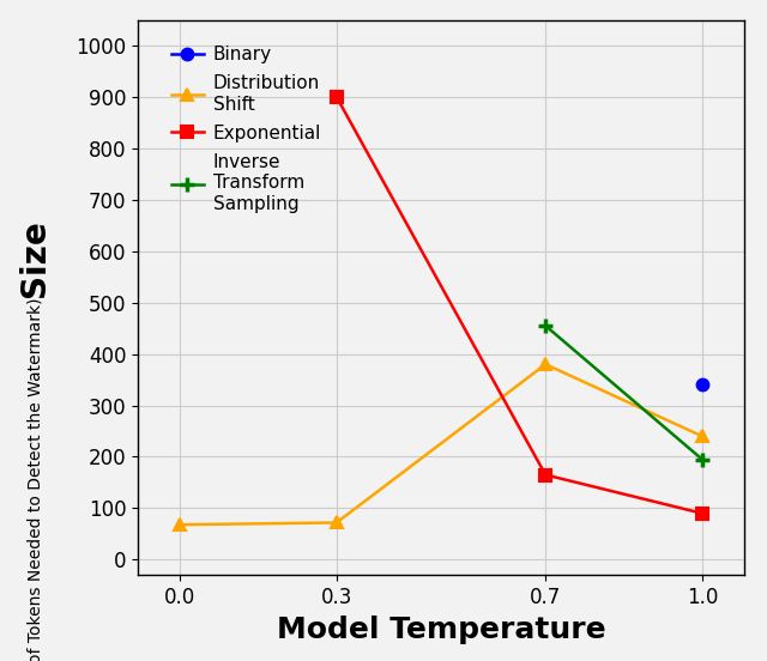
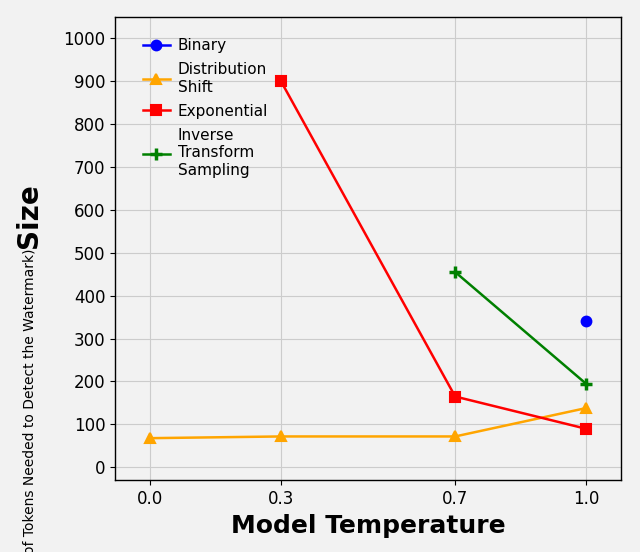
Distribution Shift/0.7: 380 -> 72
Distribution Shift/1.0: 240 -> 138
